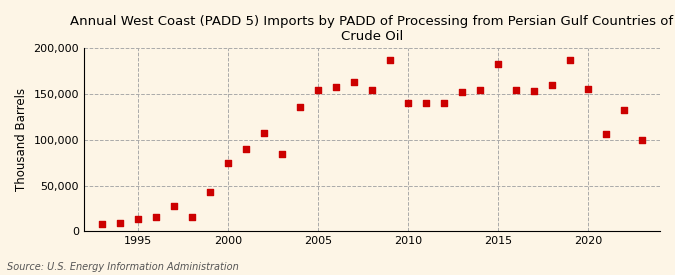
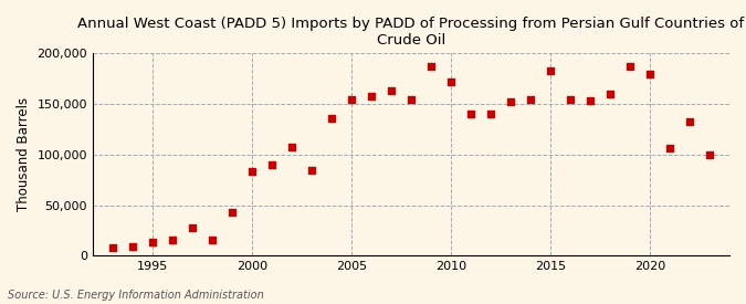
2000: 75,000 -> 84,000
2010: 140,000 -> 172,000
2020: 156,000 -> 180,000
